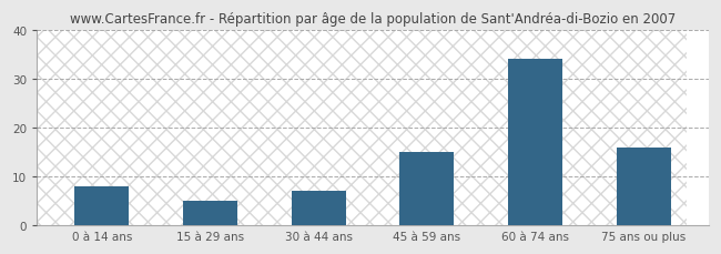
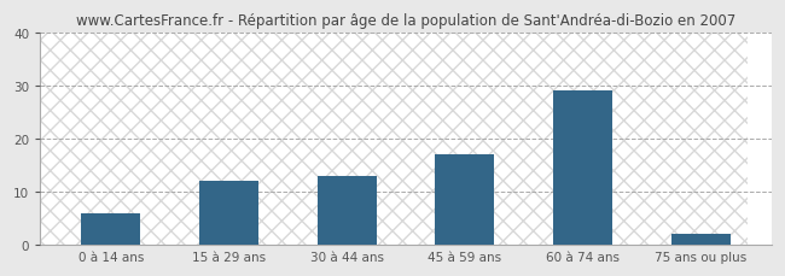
0 à 14 ans: 8 -> 6
15 à 29 ans: 5 -> 12
30 à 44 ans: 7 -> 13
45 à 59 ans: 15 -> 17
60 à 74 ans: 34 -> 29
75 ans ou plus: 16 -> 2
